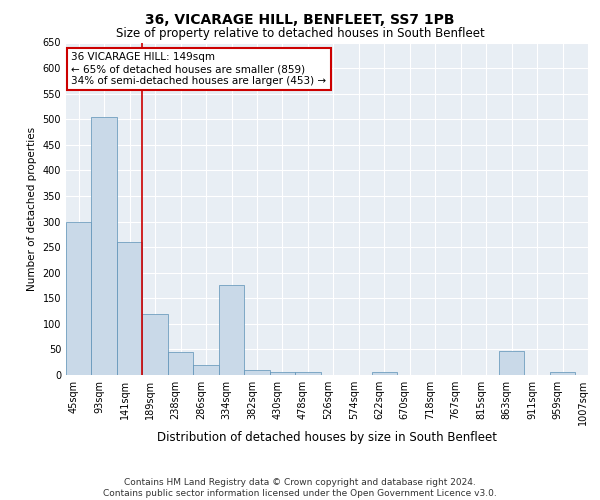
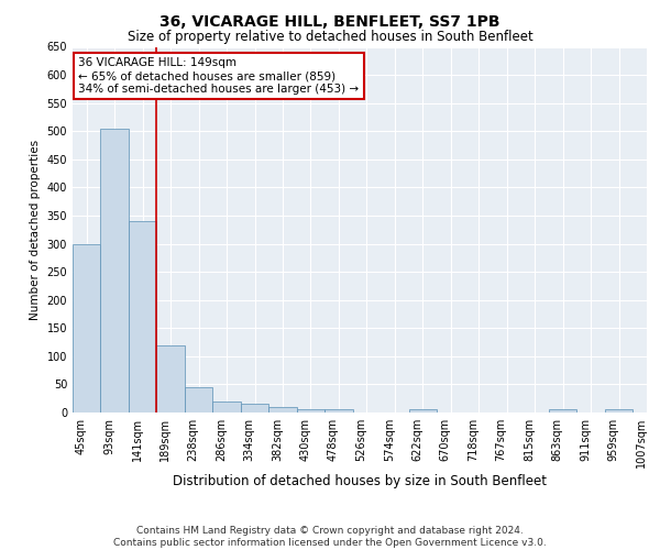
141sqm: 260 -> 340
334sqm: 176 -> 15
863sqm: 46 -> 5
